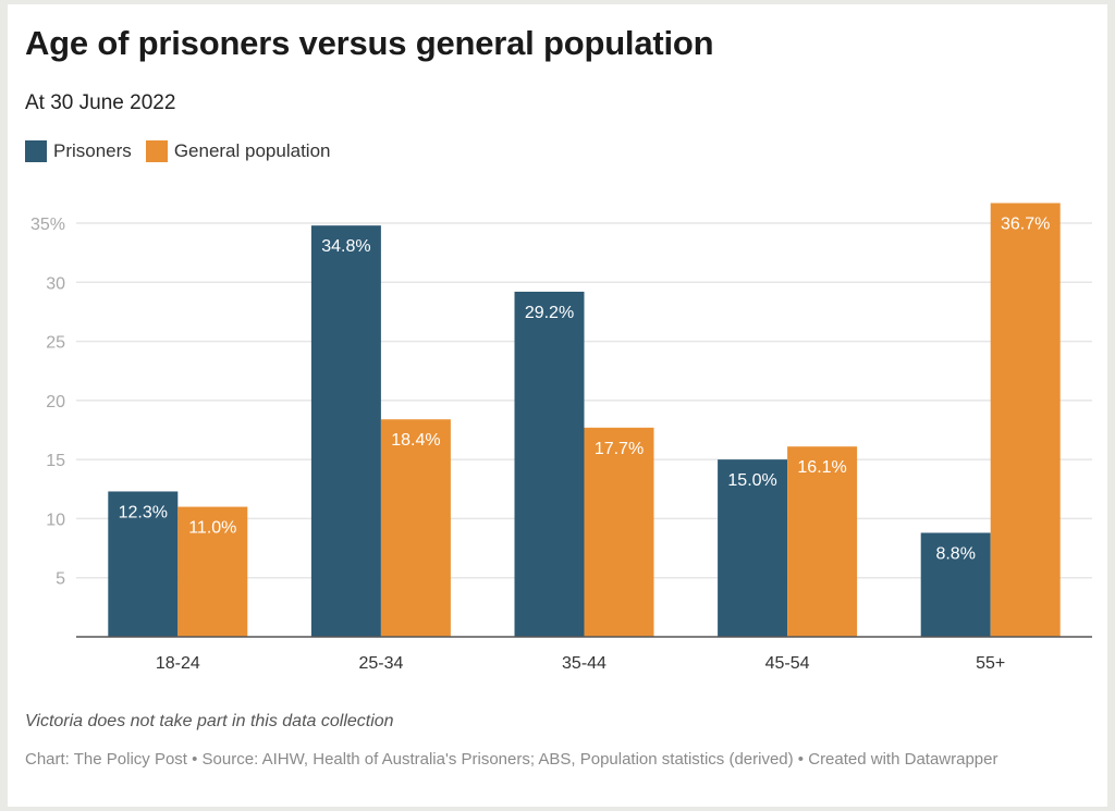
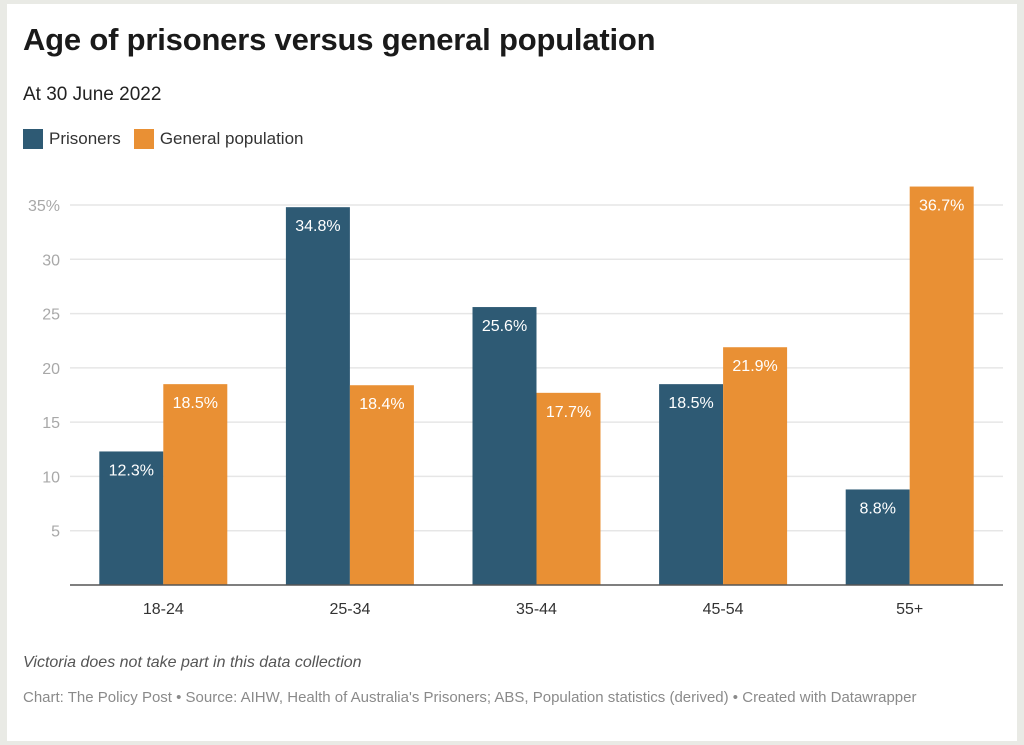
General population/18-24: 11.0% -> 18.5%
Prisoners/35-44: 29.2% -> 25.6%
Prisoners/45-54: 15.0% -> 18.5%
General population/45-54: 16.1% -> 21.9%
